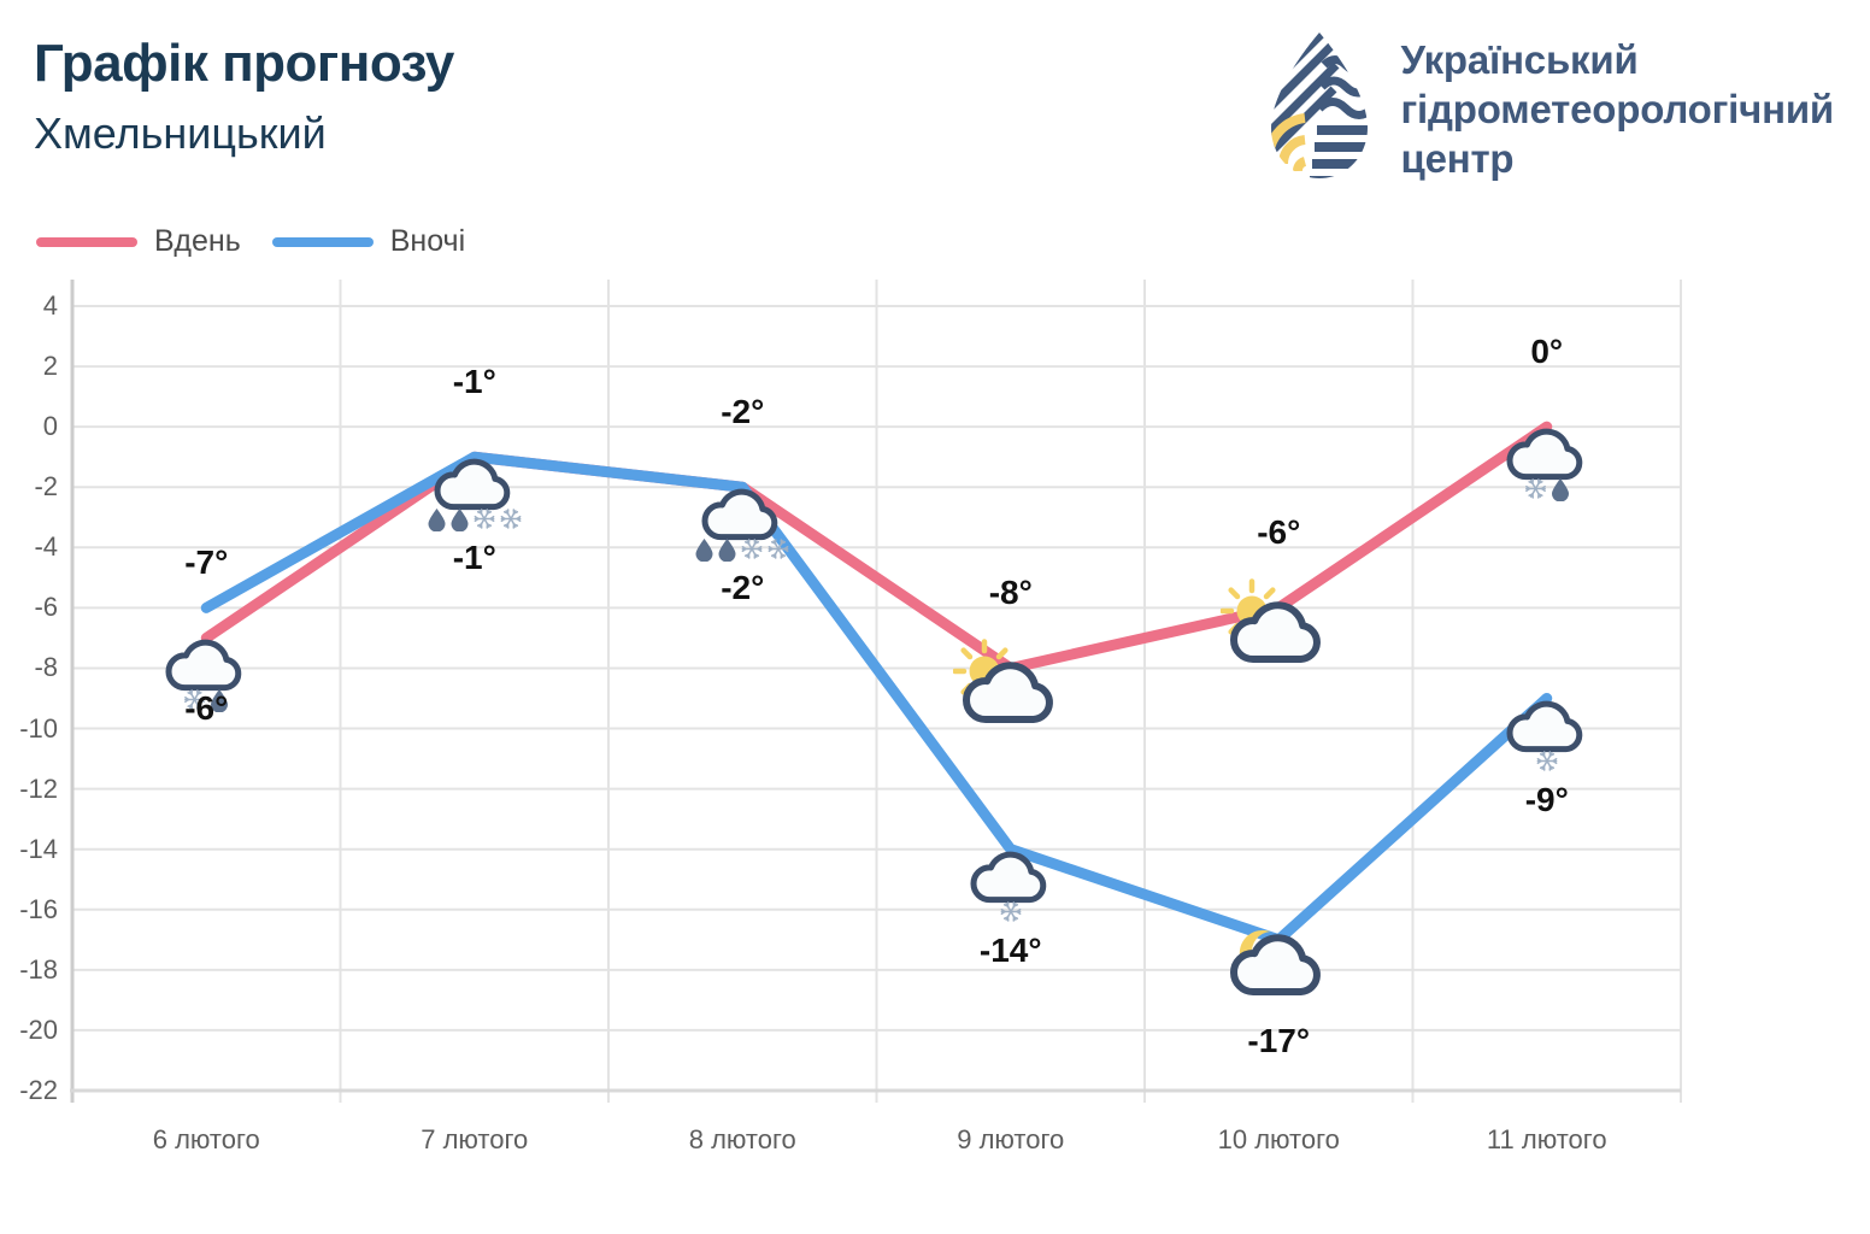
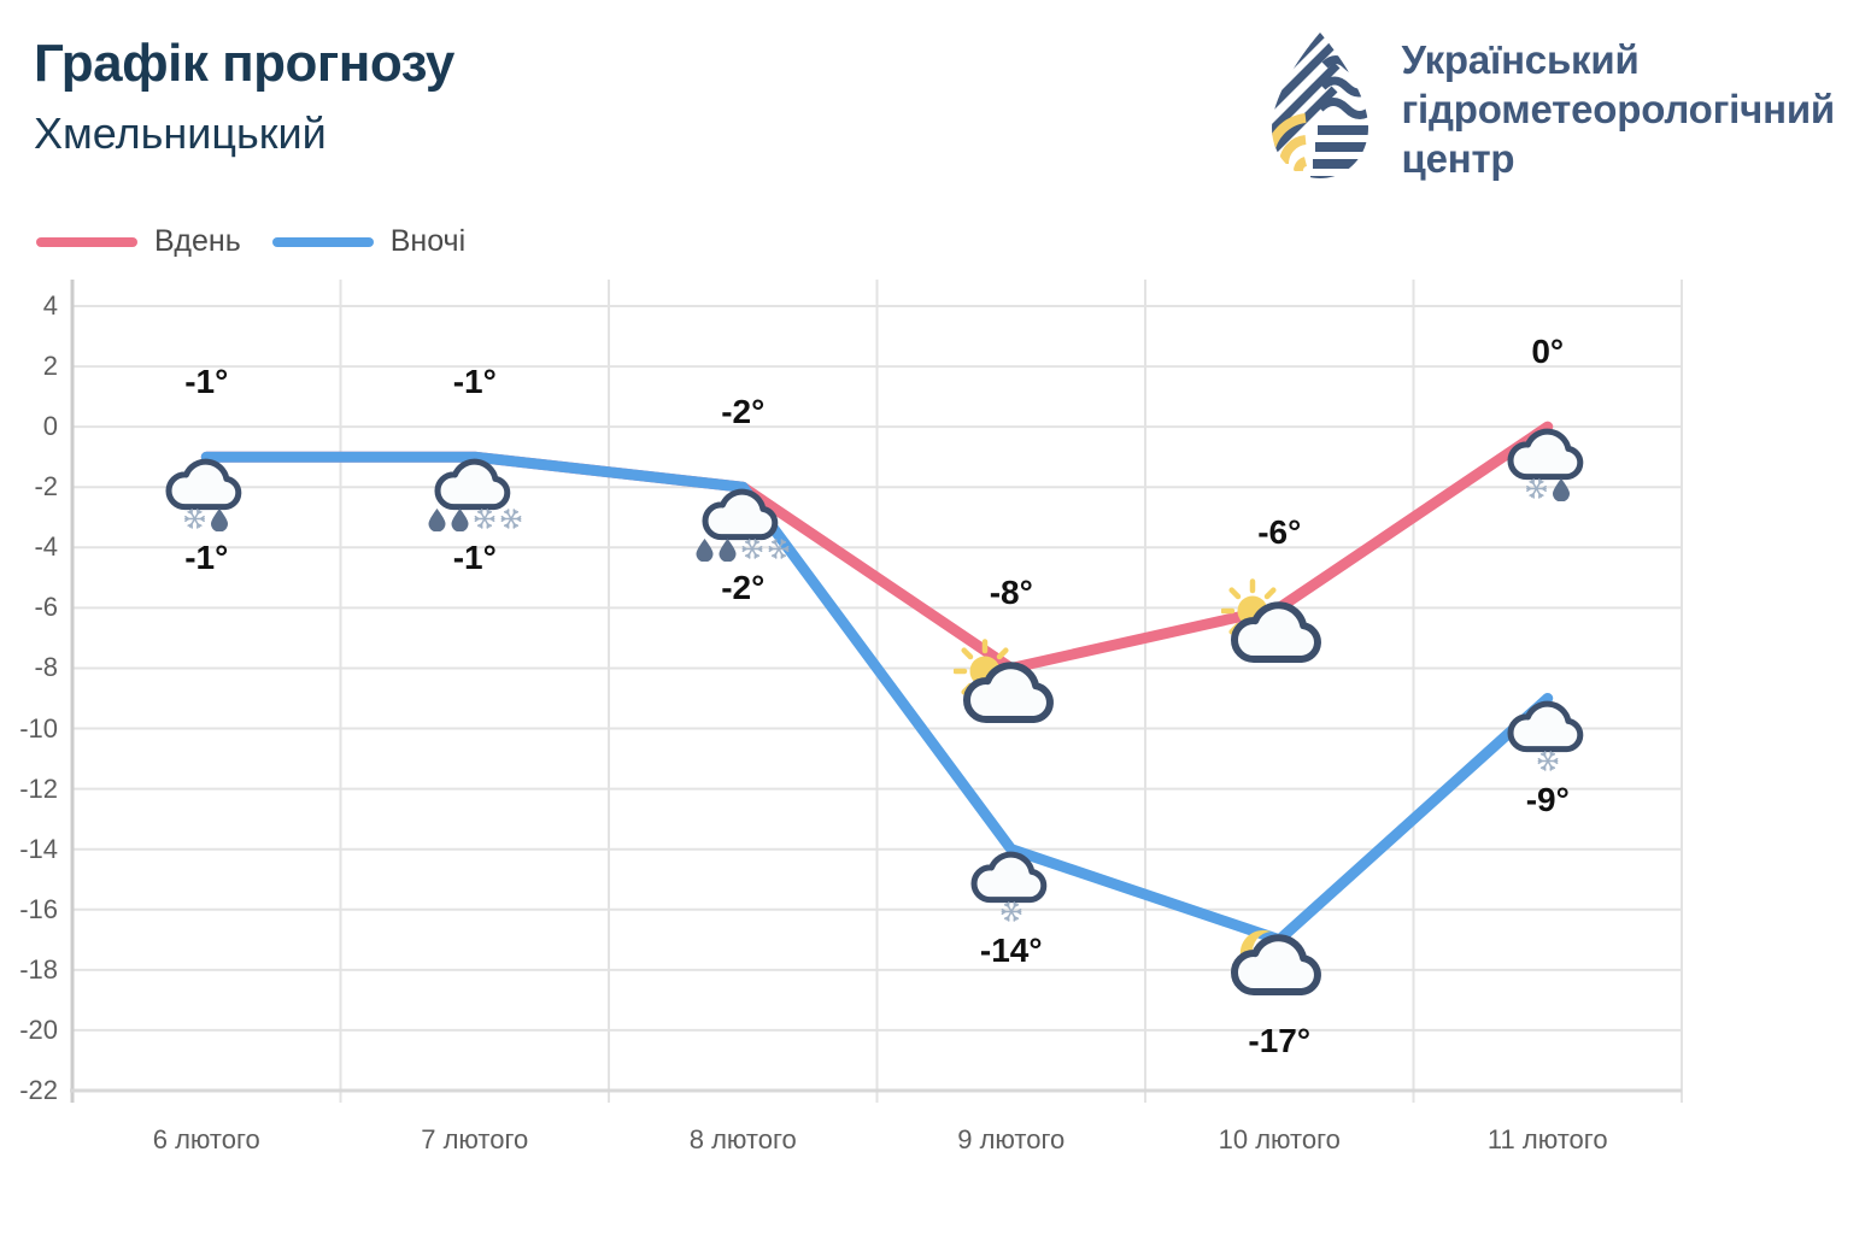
Вдень/6 лютого: -7° -> -1°
Вночі/6 лютого: -6° -> -1°
